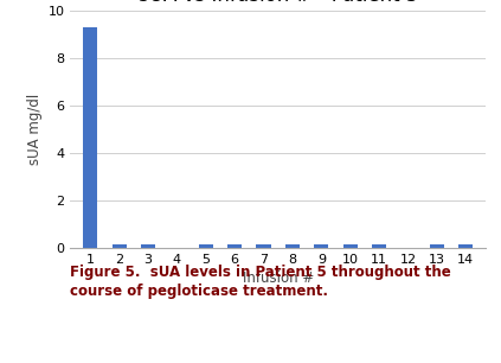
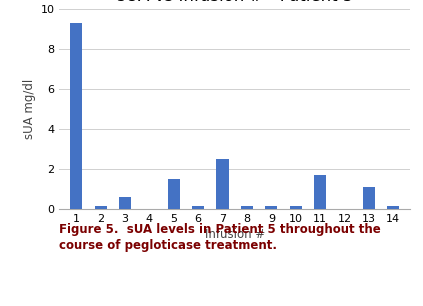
3: 0.1 -> 0.6
5: 0.1 -> 1.5
7: 0.1 -> 2.5
11: 0.1 -> 1.7
13: 0.1 -> 1.1
